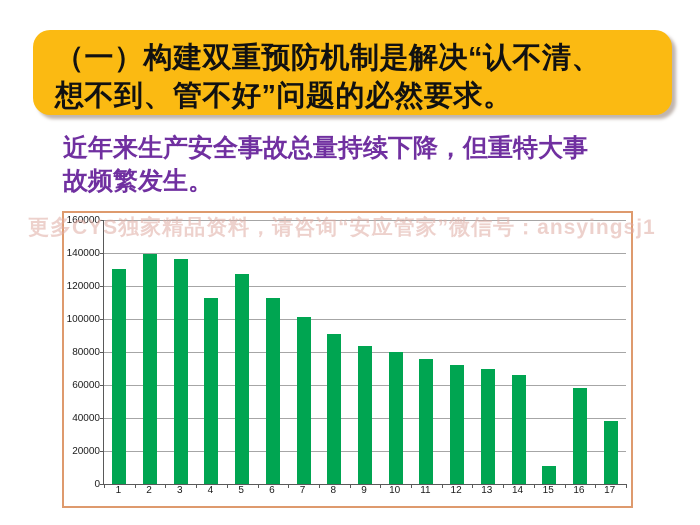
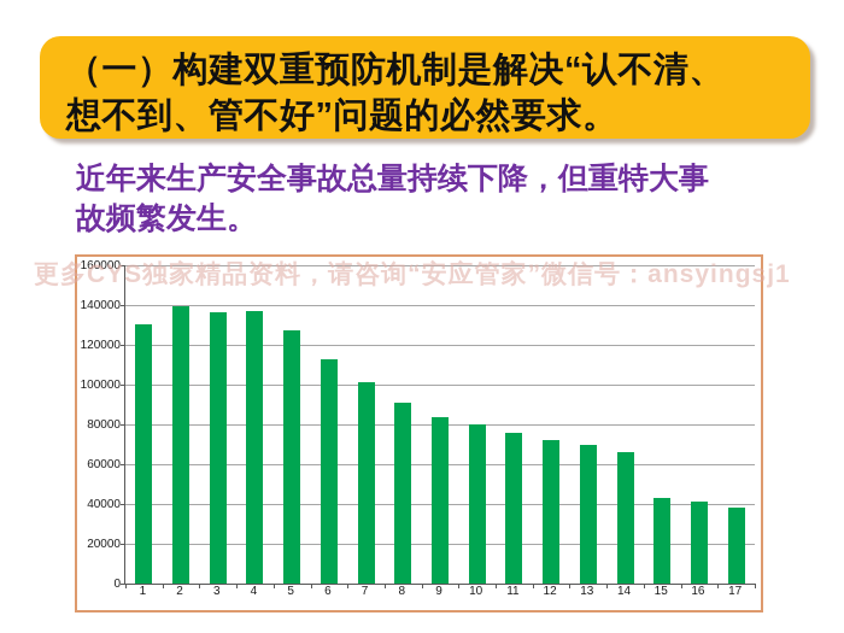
4: 113000 -> 137000
15: 11000 -> 43000
16: 58000 -> 41000
